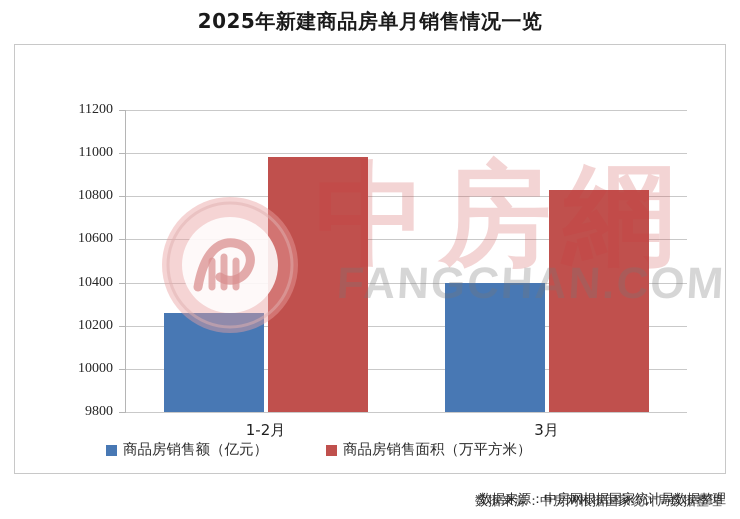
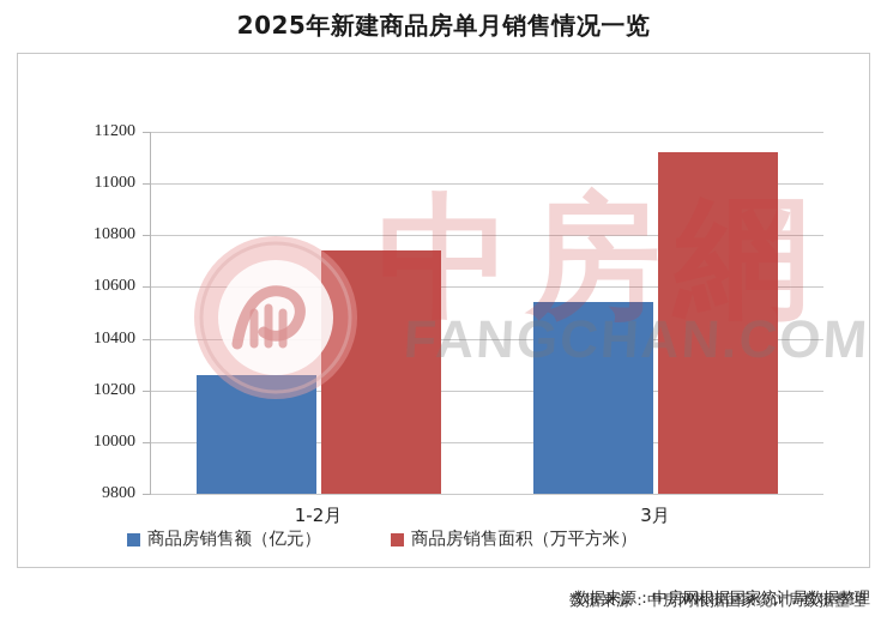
商品房销售面积（万平方米）/1-2月: 10980 -> 10740
商品房销售额（亿元）/3月: 10400 -> 10540
商品房销售面积（万平方米）/3月: 10830 -> 11120
